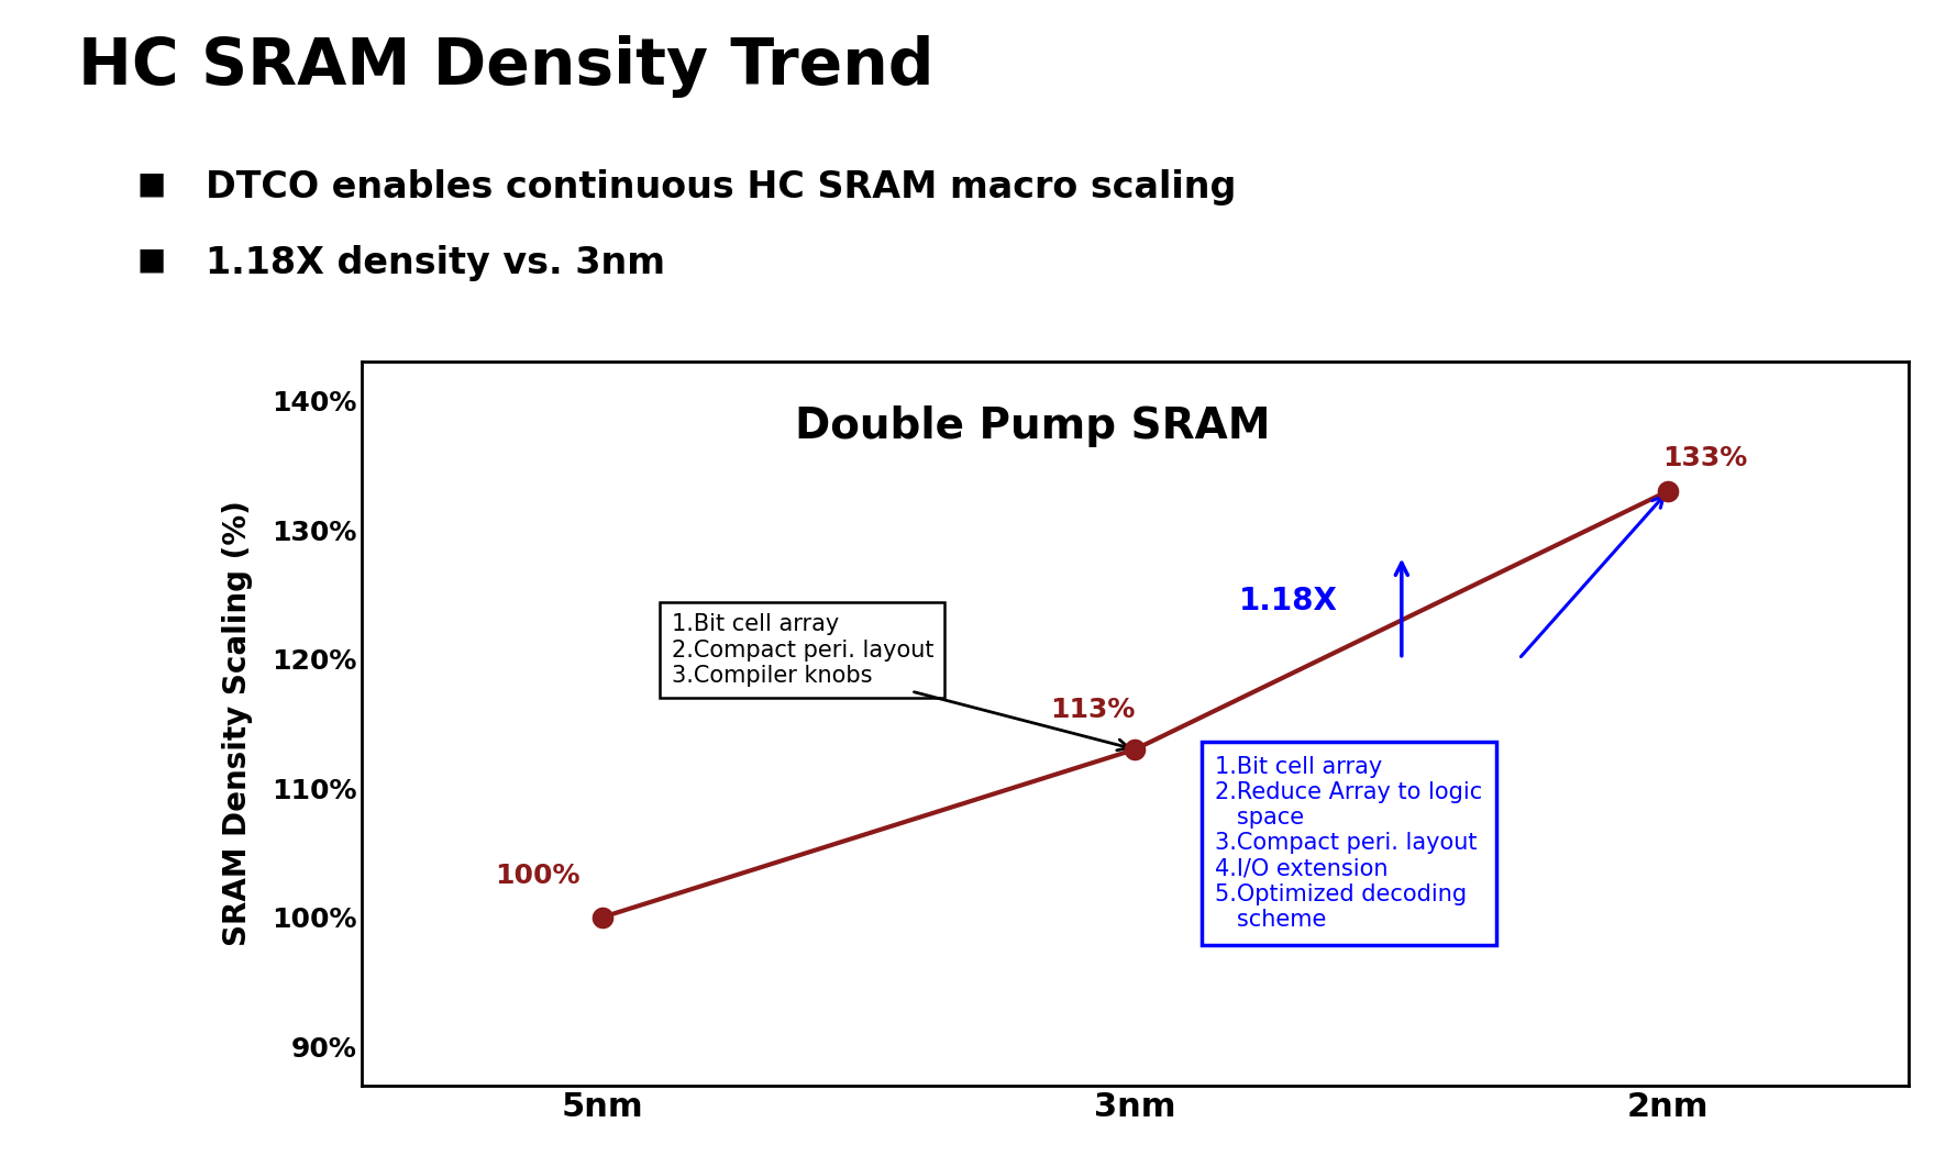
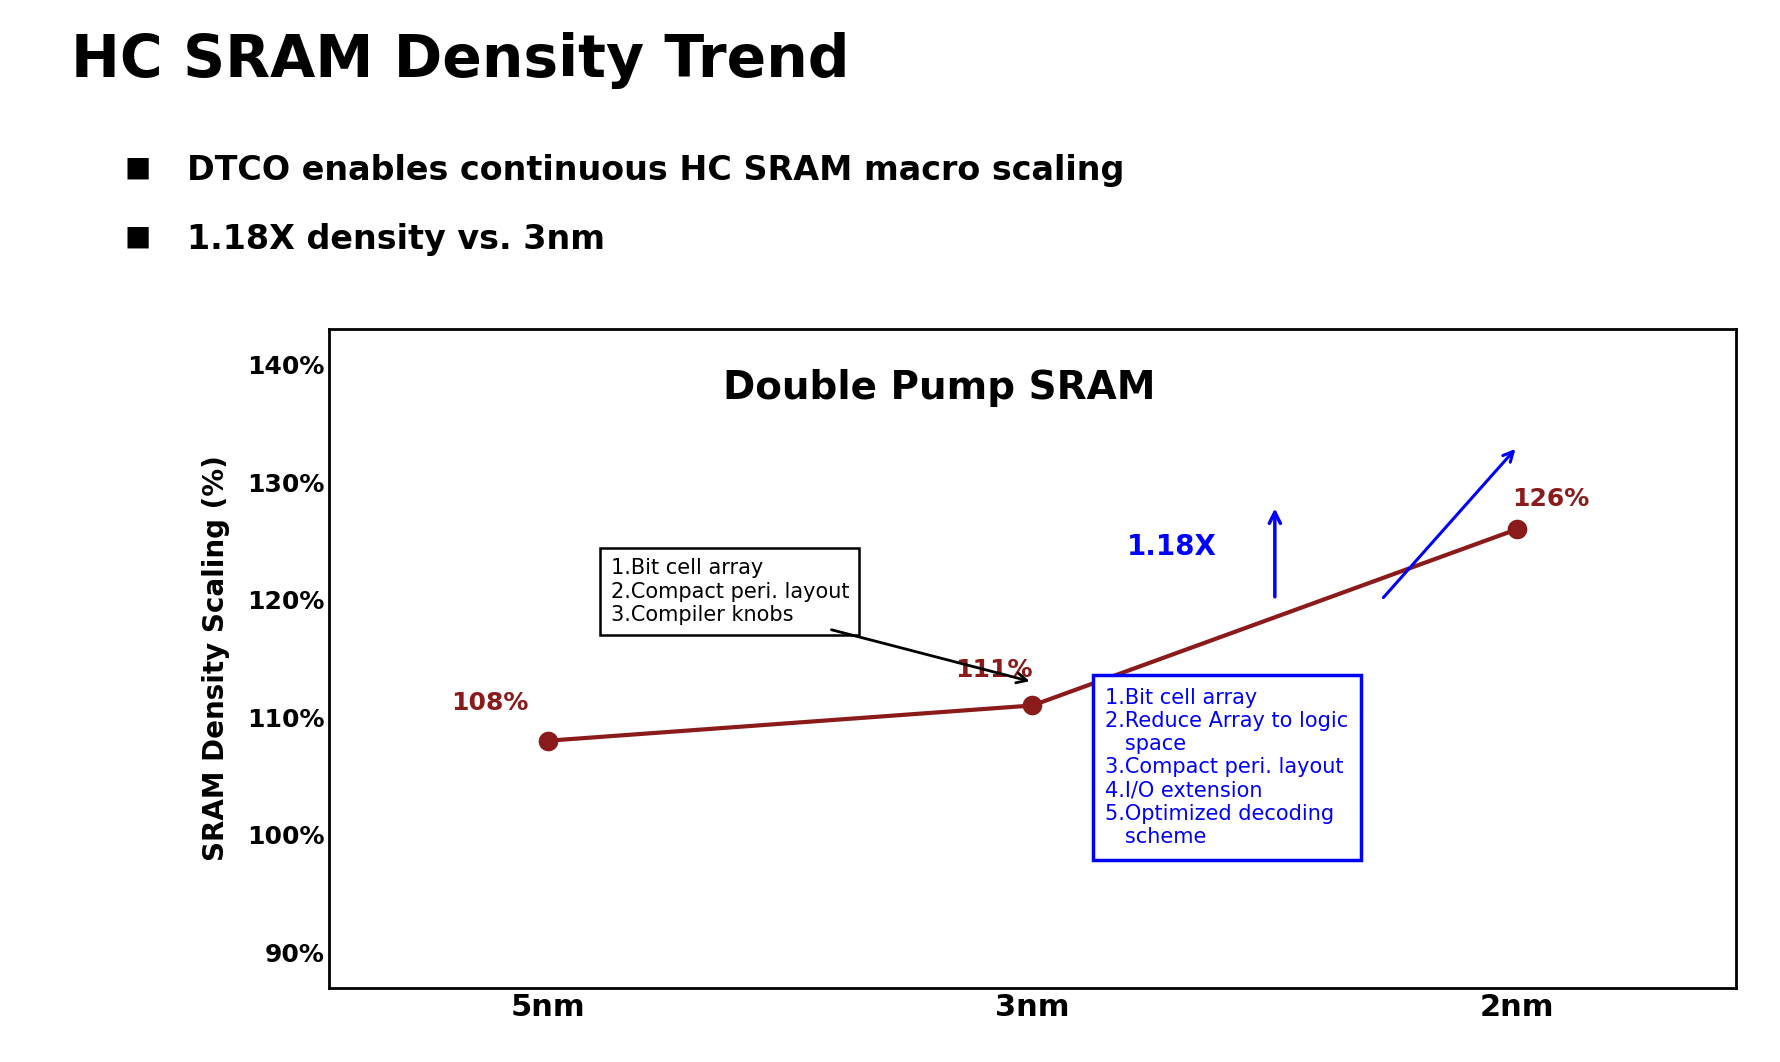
5nm: 100% -> 108%
3nm: 113% -> 111%
2nm: 133% -> 126%
